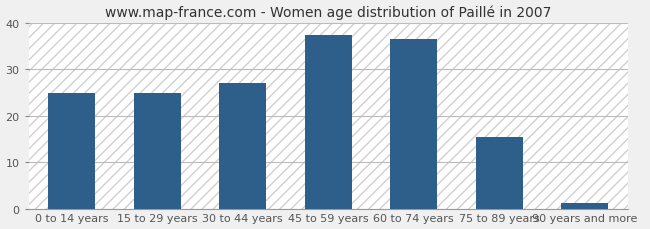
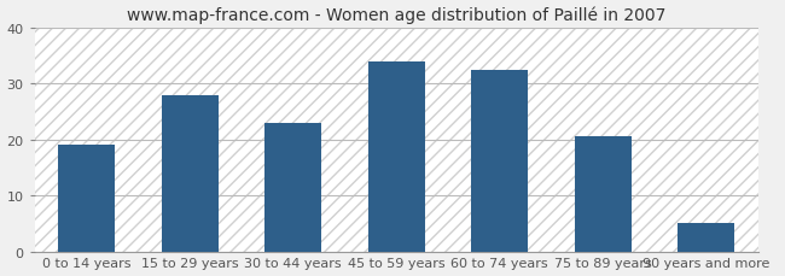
0 to 14 years: 25.0 -> 19.0
15 to 29 years: 25.0 -> 28.0
30 to 44 years: 27.0 -> 23.0
45 to 59 years: 37.5 -> 34.0
60 to 74 years: 36.5 -> 32.5
75 to 89 years: 15.5 -> 20.5
90 years and more: 1.2 -> 5.0
